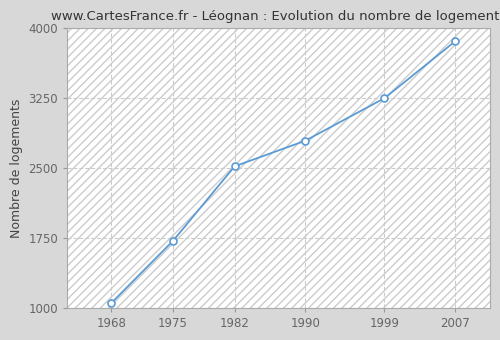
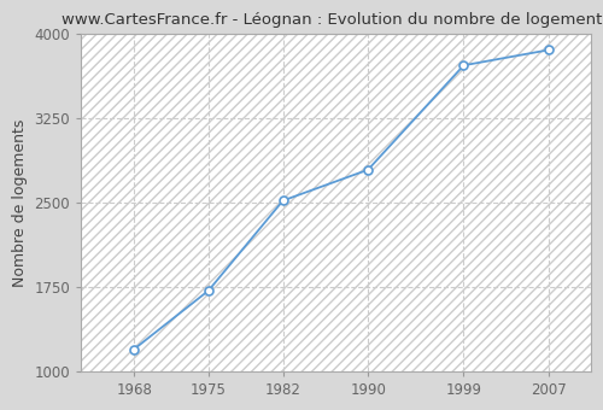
1968: 1050 -> 1200
1999: 3250 -> 3720
